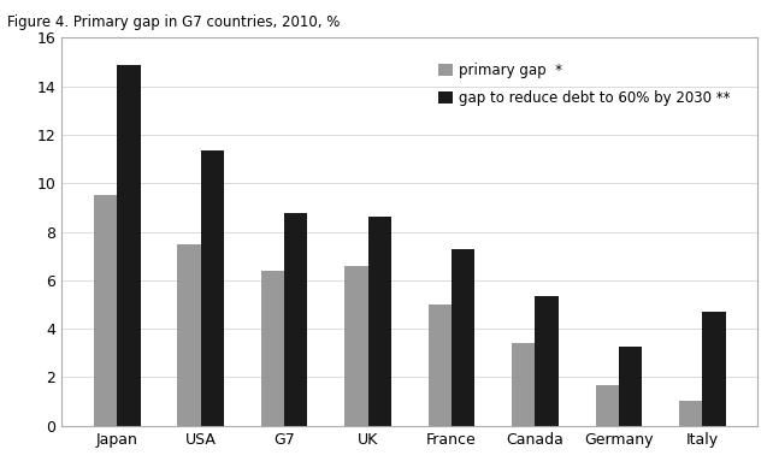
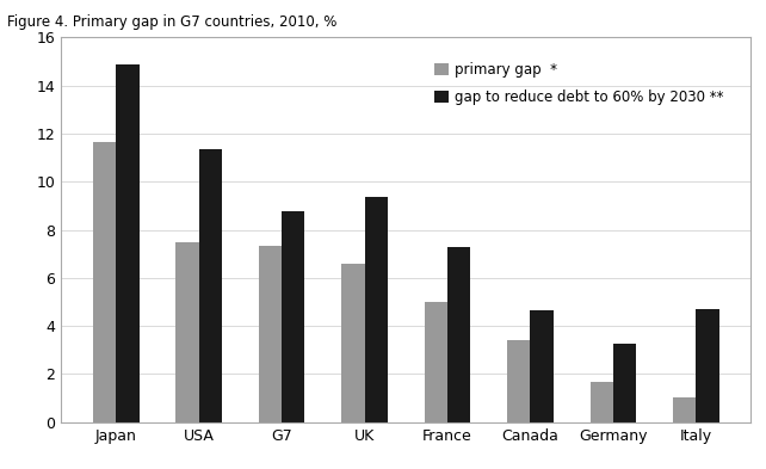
primary gap */Japan: 9.50 -> 11.65
primary gap */G7: 6.40 -> 7.35
gap to reduce debt to 60% by 2030 **/UK: 8.60 -> 9.35
gap to reduce debt to 60% by 2030 **/Canada: 5.35 -> 4.65
